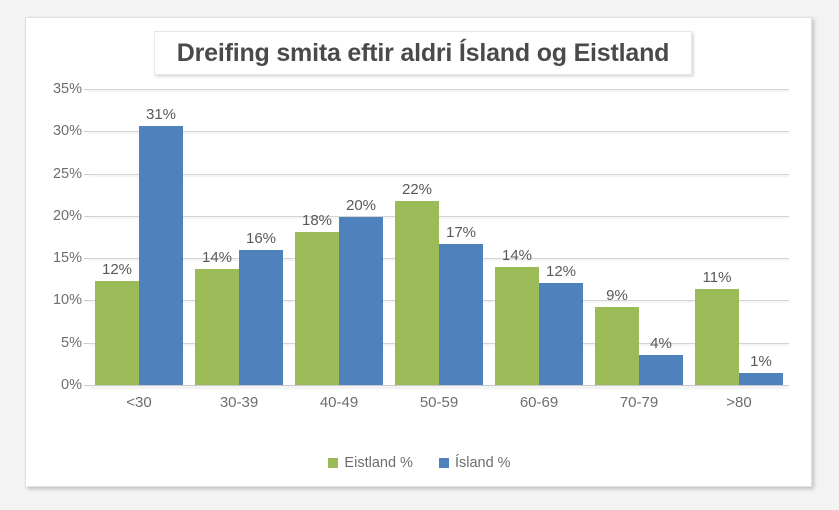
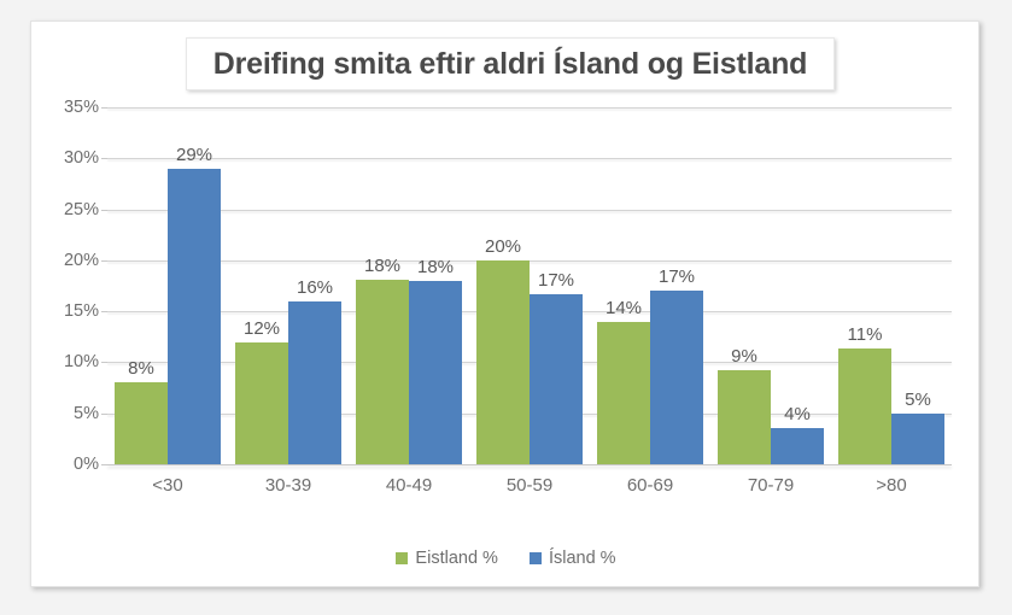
Eistland %/<30: 12% -> 8%
Ísland %/<30: 31% -> 29%
Eistland %/30-39: 14% -> 12%
Ísland %/40-49: 20% -> 18%
Eistland %/50-59: 22% -> 20%
Ísland %/60-69: 12% -> 17%
Ísland %/>80: 1% -> 5%
